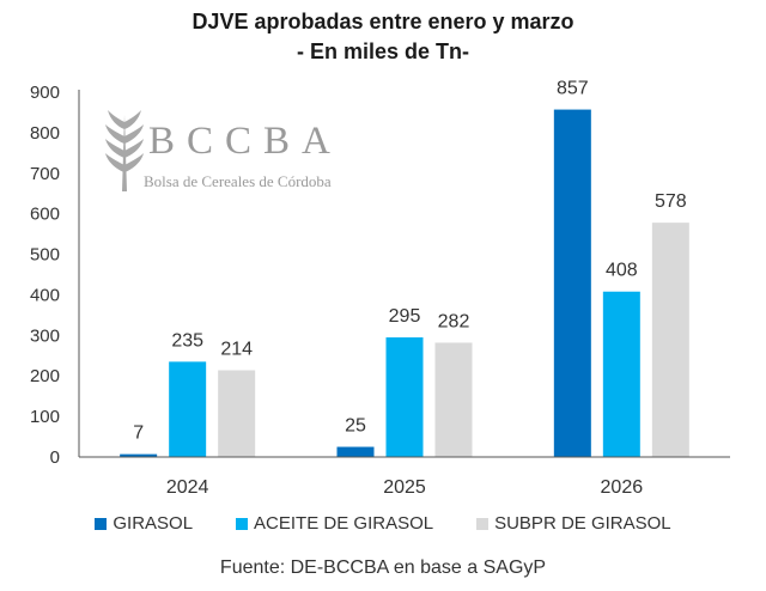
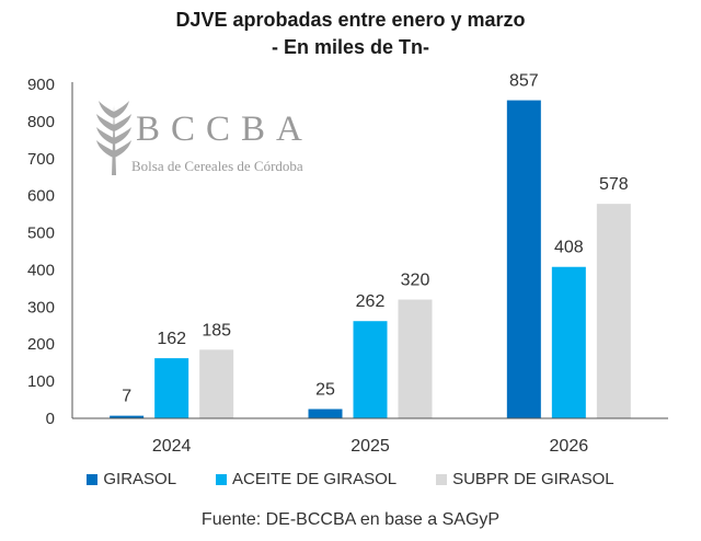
ACEITE DE GIRASOL/2024: 235 -> 162
SUBPR DE GIRASOL/2024: 214 -> 185
ACEITE DE GIRASOL/2025: 295 -> 262
SUBPR DE GIRASOL/2025: 282 -> 320
